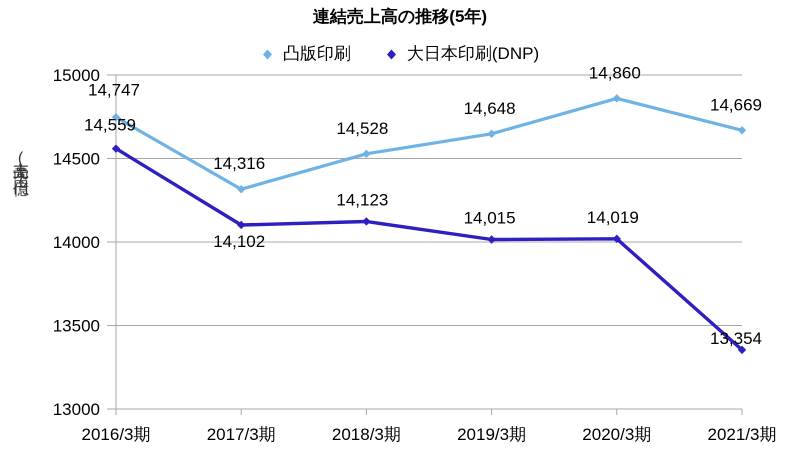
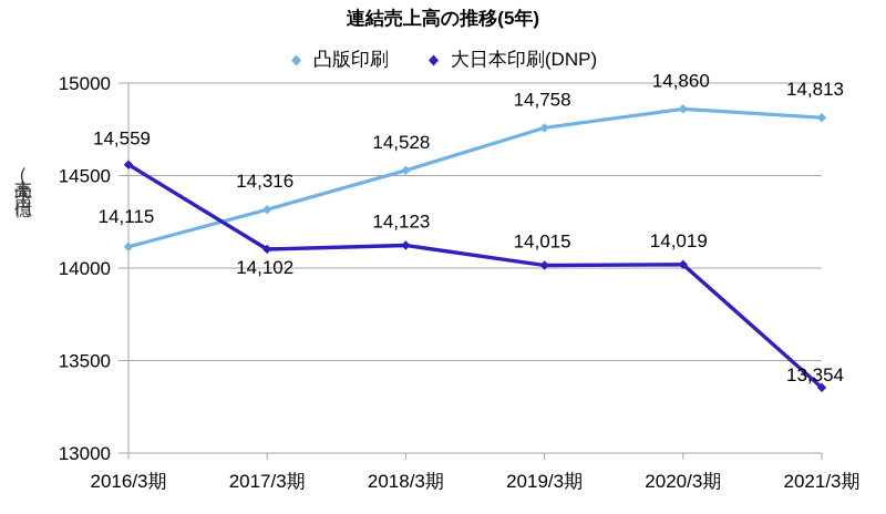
凸版印刷/2016/3期: 14,747 -> 14,115
凸版印刷/2019/3期: 14,648 -> 14,758
凸版印刷/2021/3期: 14,669 -> 14,813
